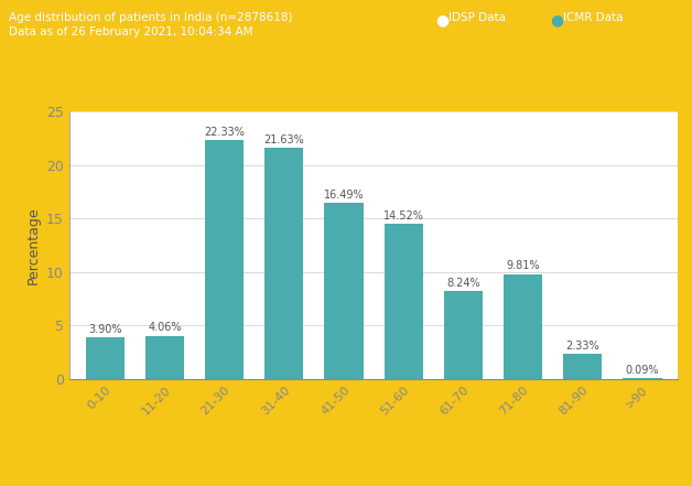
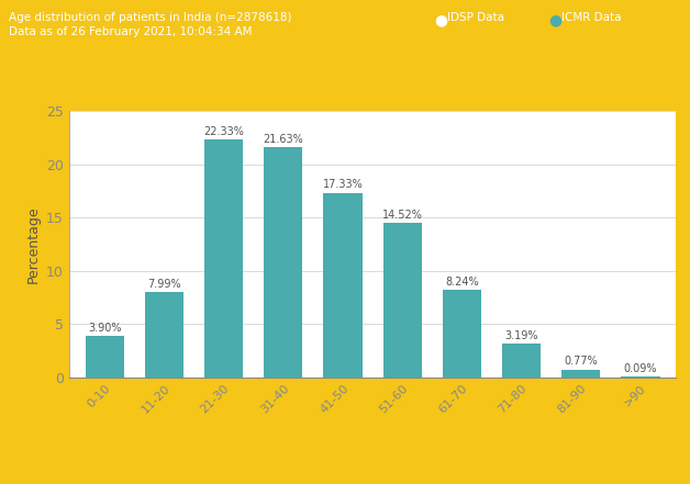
11-20: 4.06% -> 7.99%
41-50: 16.49% -> 17.33%
71-80: 9.81% -> 3.19%
81-90: 2.33% -> 0.77%
